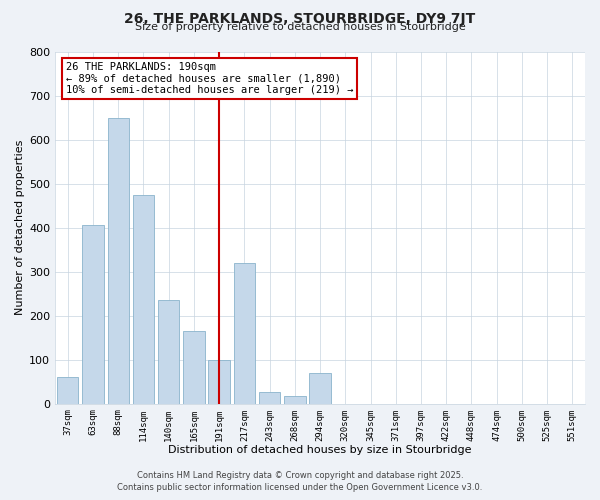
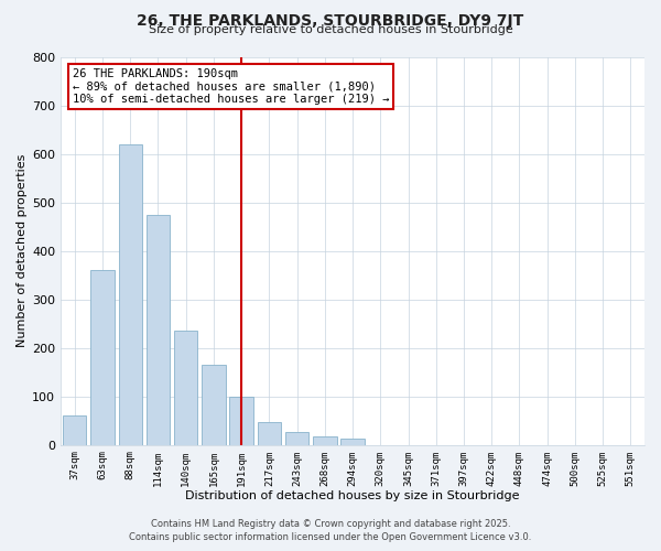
63sqm: 405 -> 360
88sqm: 650 -> 620
217sqm: 320 -> 48
294sqm: 70 -> 14
